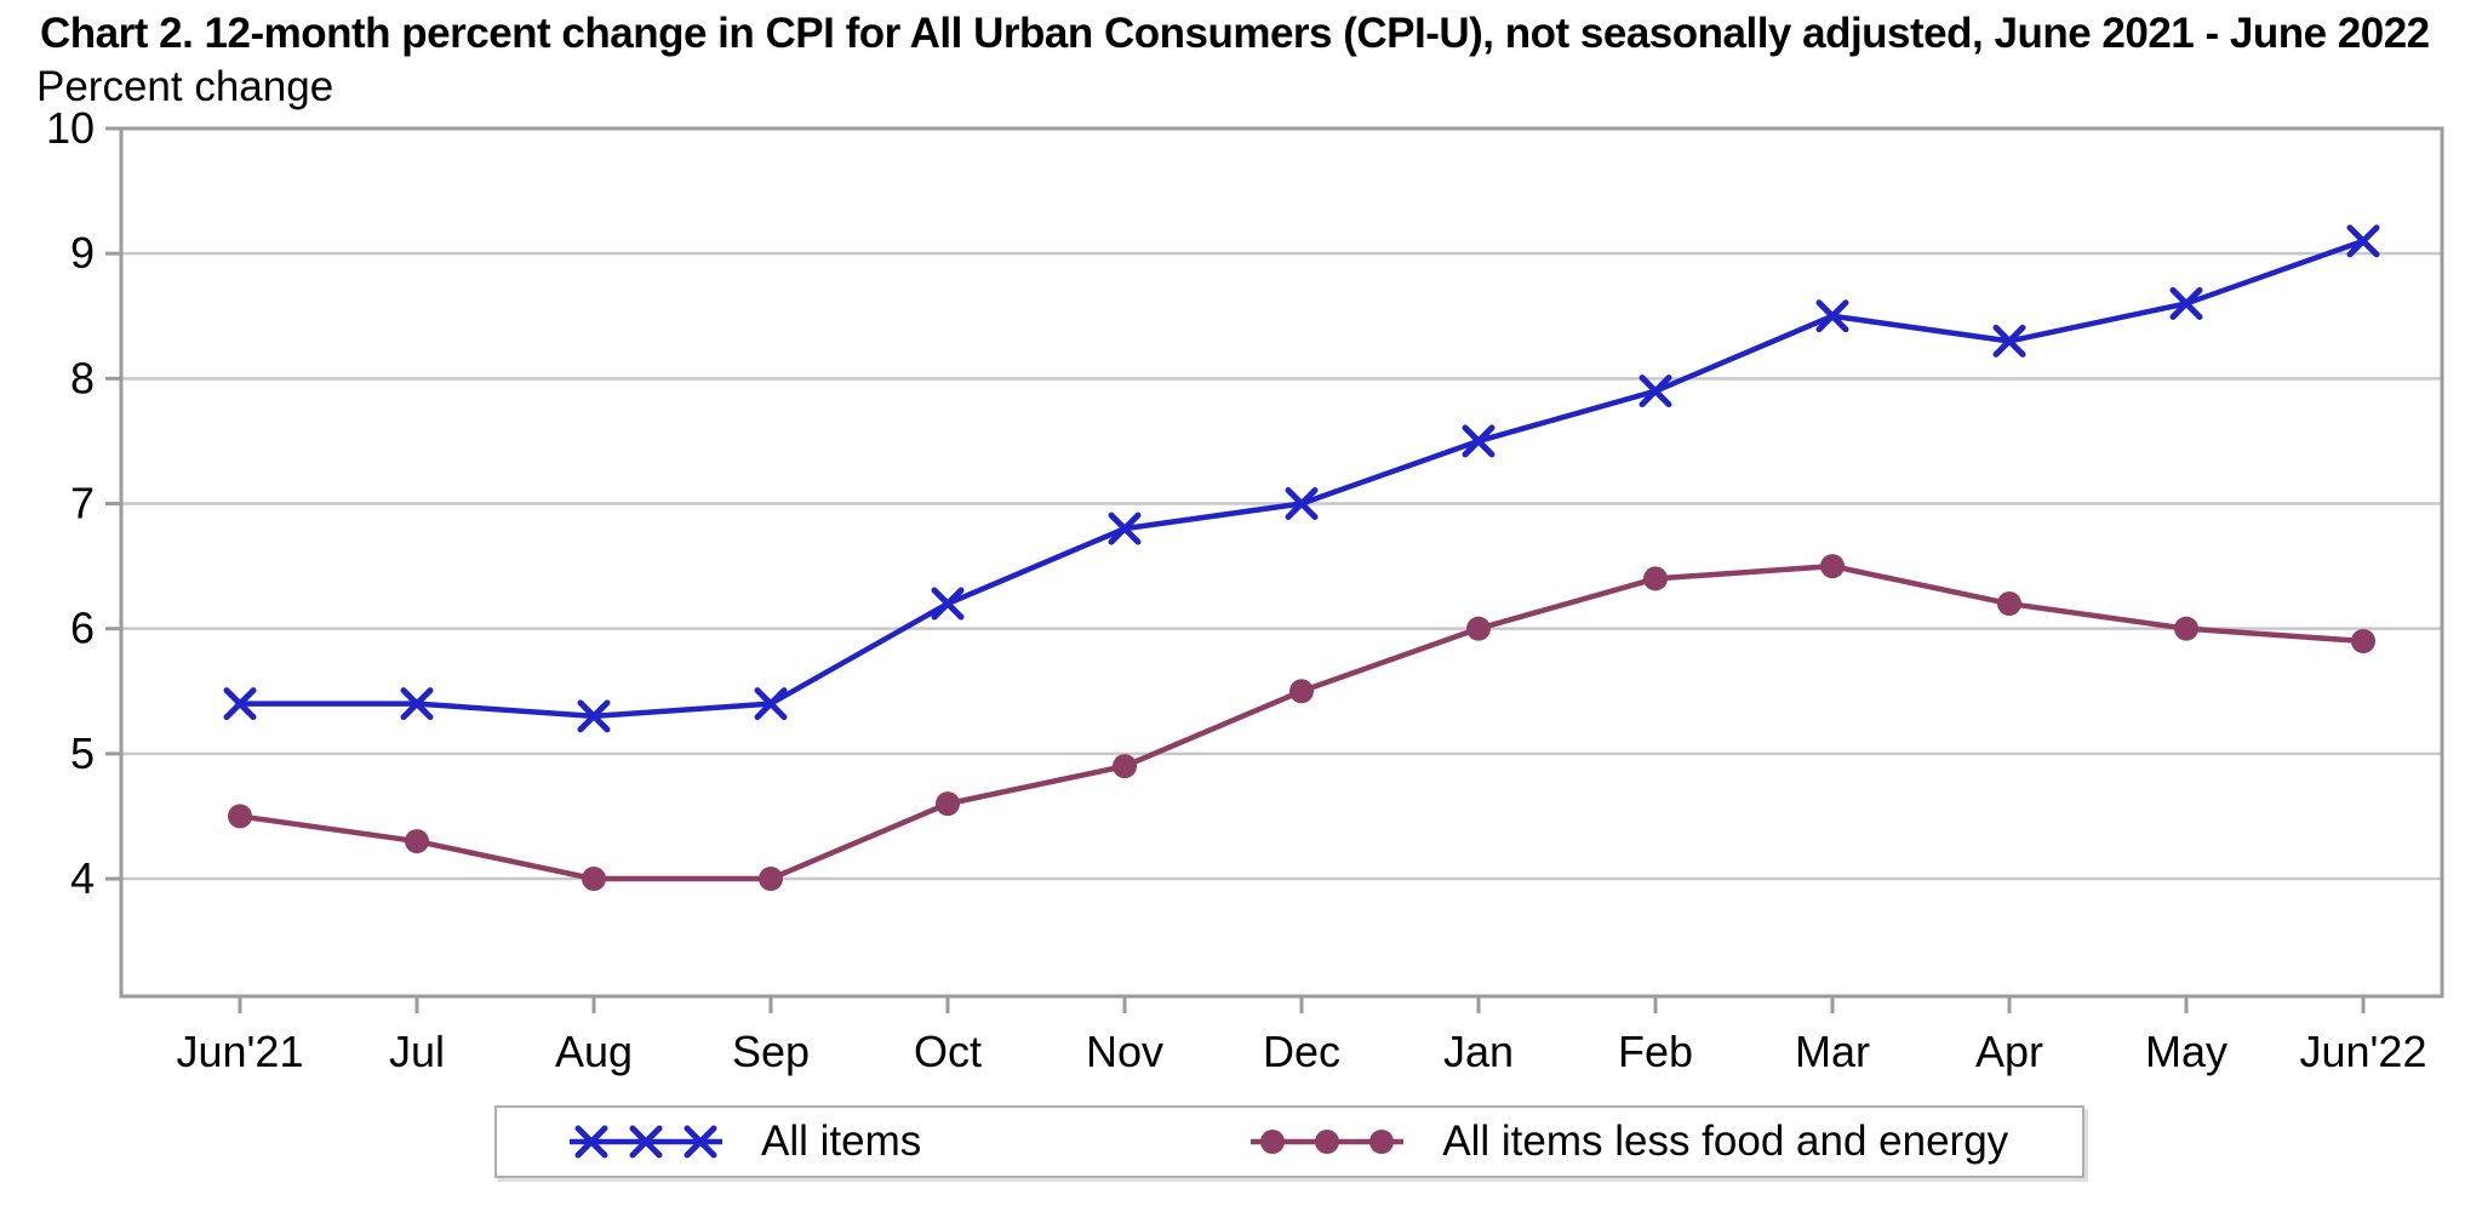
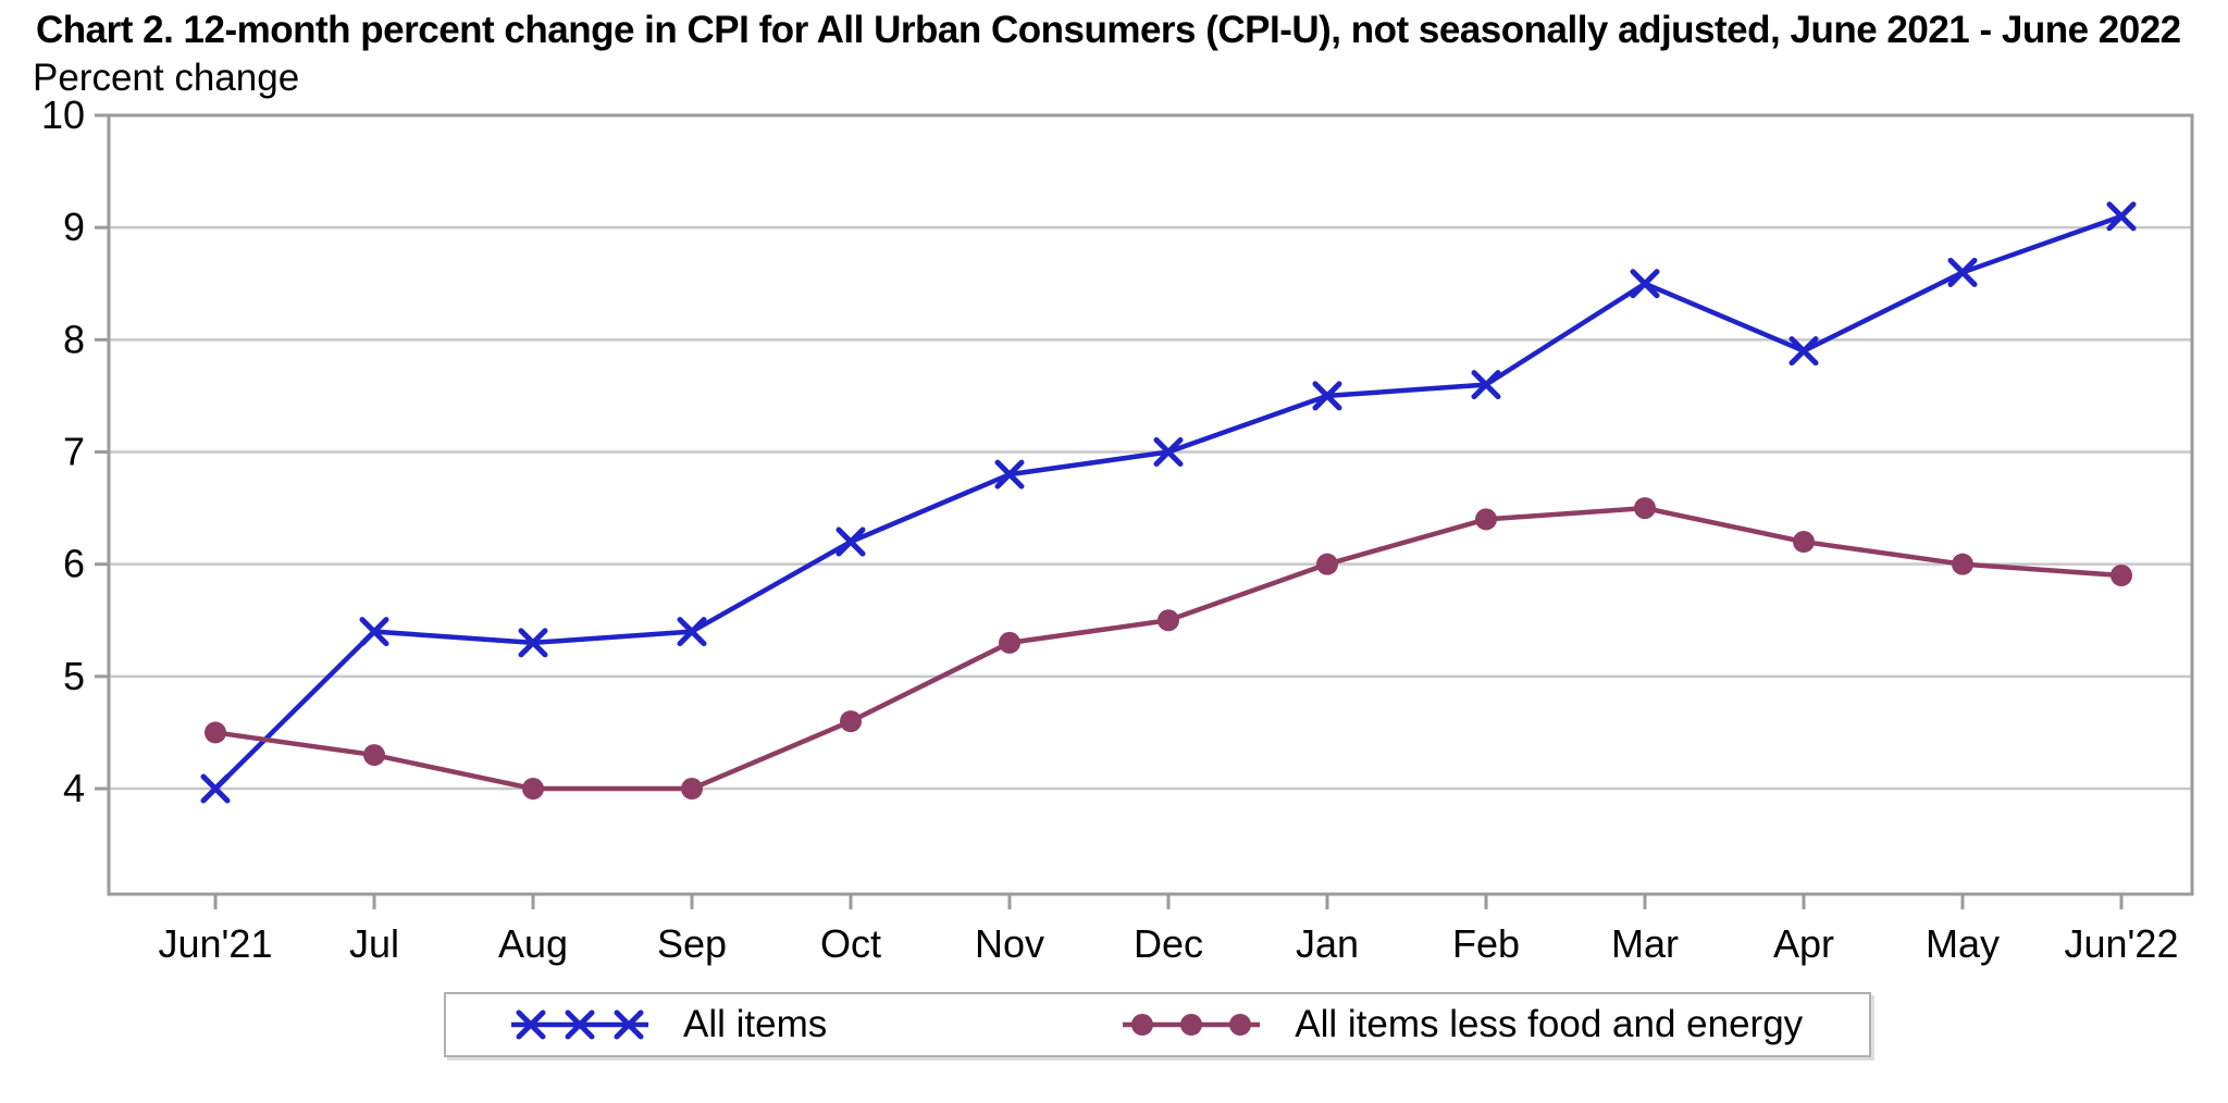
All items/Jun'21: 5.4 -> 4.0
All items less food and energy/Nov: 4.9 -> 5.3
All items/Feb: 7.9 -> 7.6
All items/Apr: 8.3 -> 7.9
